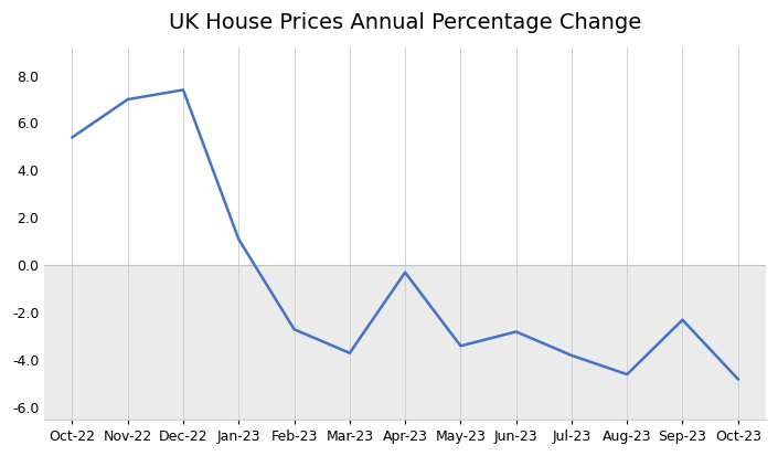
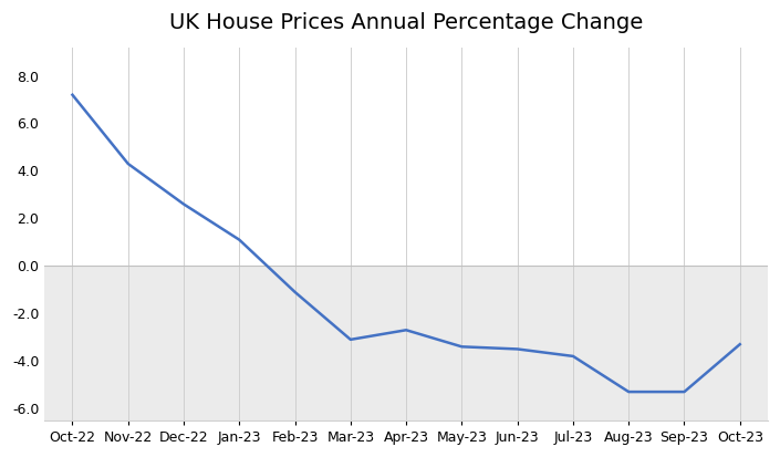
Oct-22: 5.4 -> 7.2
Nov-22: 7.0 -> 4.3
Dec-22: 7.4 -> 2.6
Feb-23: -2.7 -> -1.1
Mar-23: -3.7 -> -3.1
Apr-23: -0.3 -> -2.7
Jun-23: -2.8 -> -3.5
Aug-23: -4.6 -> -5.3
Sep-23: -2.3 -> -5.3
Oct-23: -4.8 -> -3.3
